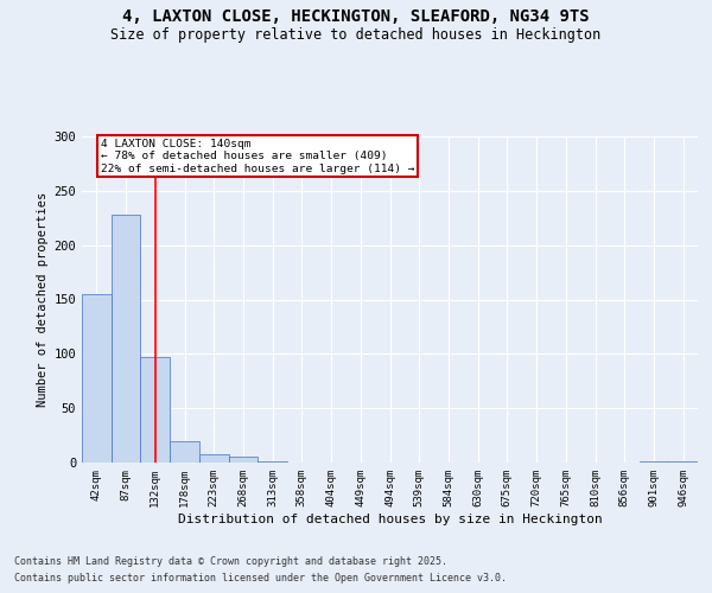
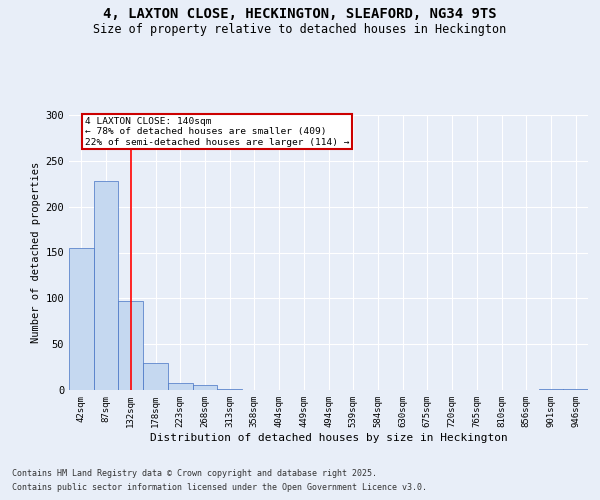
178sqm: 20 -> 30
